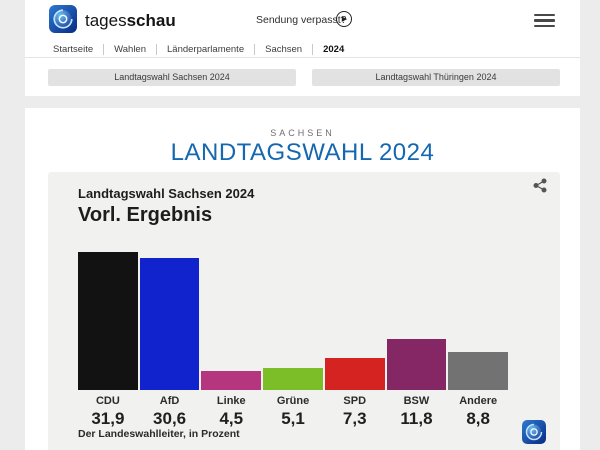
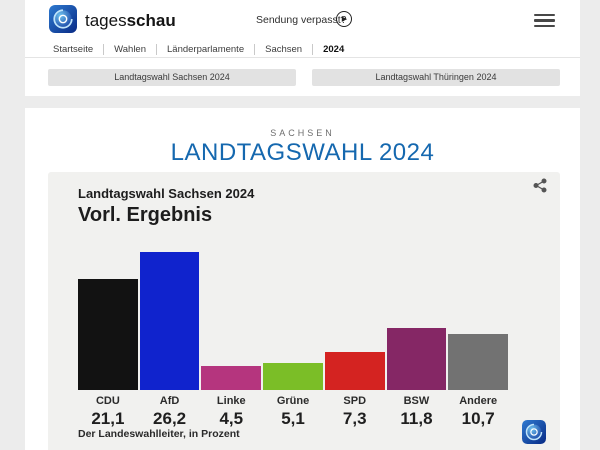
CDU: 31,9 -> 21,1
AfD: 30,6 -> 26,2
Andere: 8,8 -> 10,7
